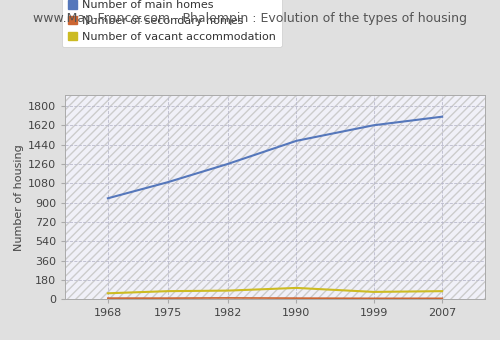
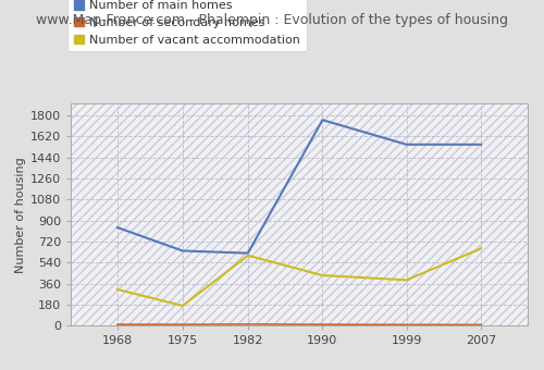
Number of main homes/1968: 940 -> 840
Number of vacant accommodation/1968: 60 -> 310
Number of main homes/1975: 1090 -> 640
Number of vacant accommodation/1975: 80 -> 170
Number of main homes/1982: 1260 -> 620
Number of vacant accommodation/1982: 80 -> 600
Number of main homes/1990: 1480 -> 1760
Number of vacant accommodation/1990: 100 -> 430
Number of main homes/1999: 1620 -> 1550
Number of vacant accommodation/1999: 70 -> 390
Number of main homes/2007: 1700 -> 1550
Number of vacant accommodation/2007: 80 -> 660
